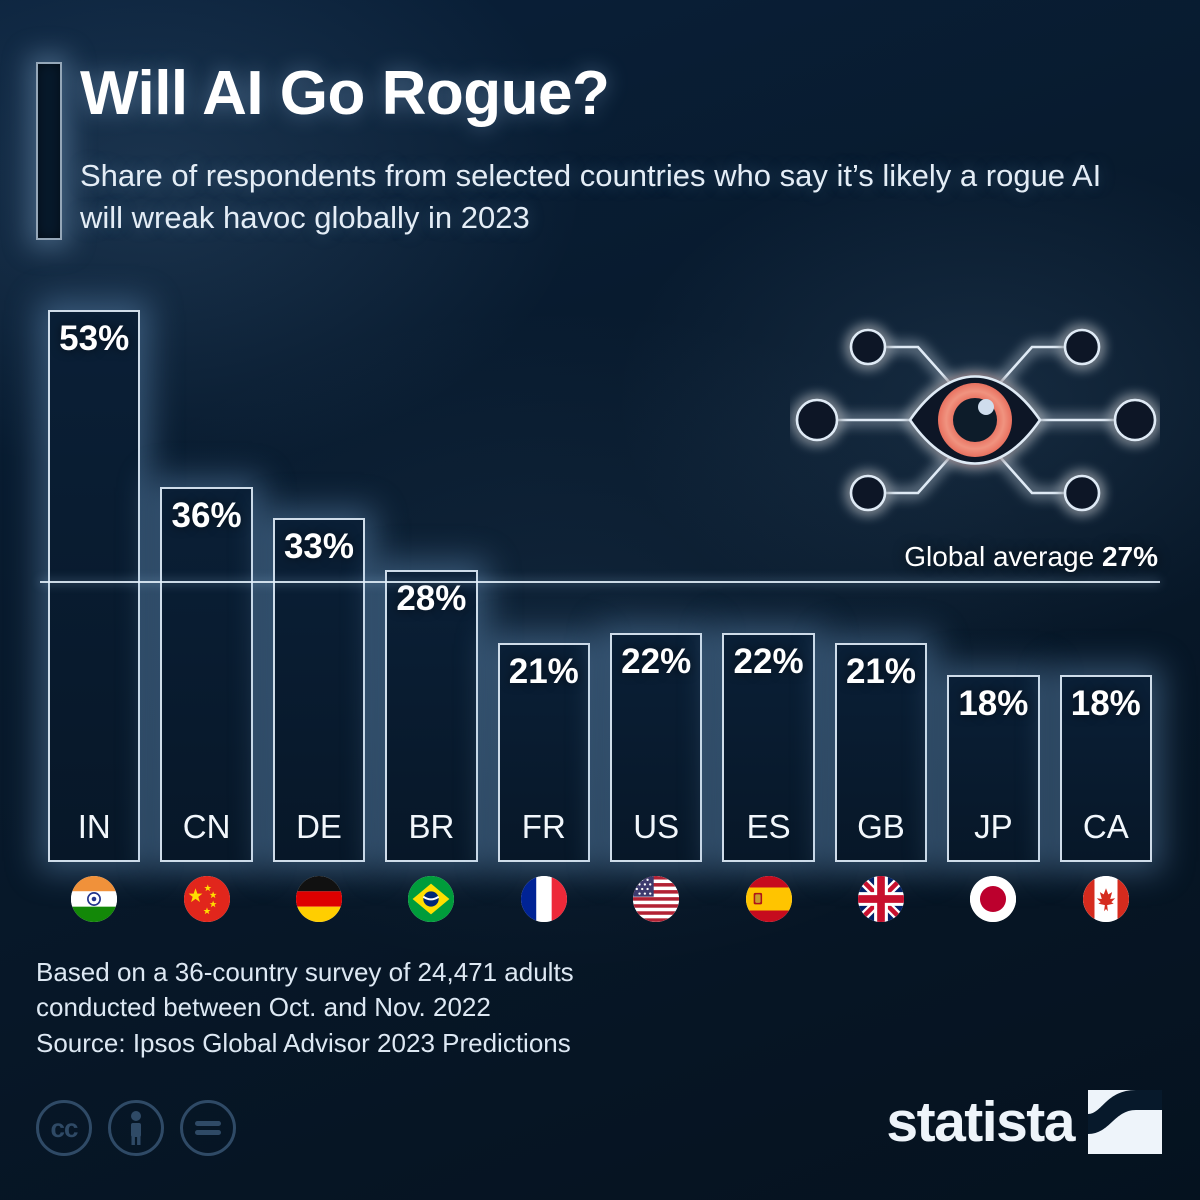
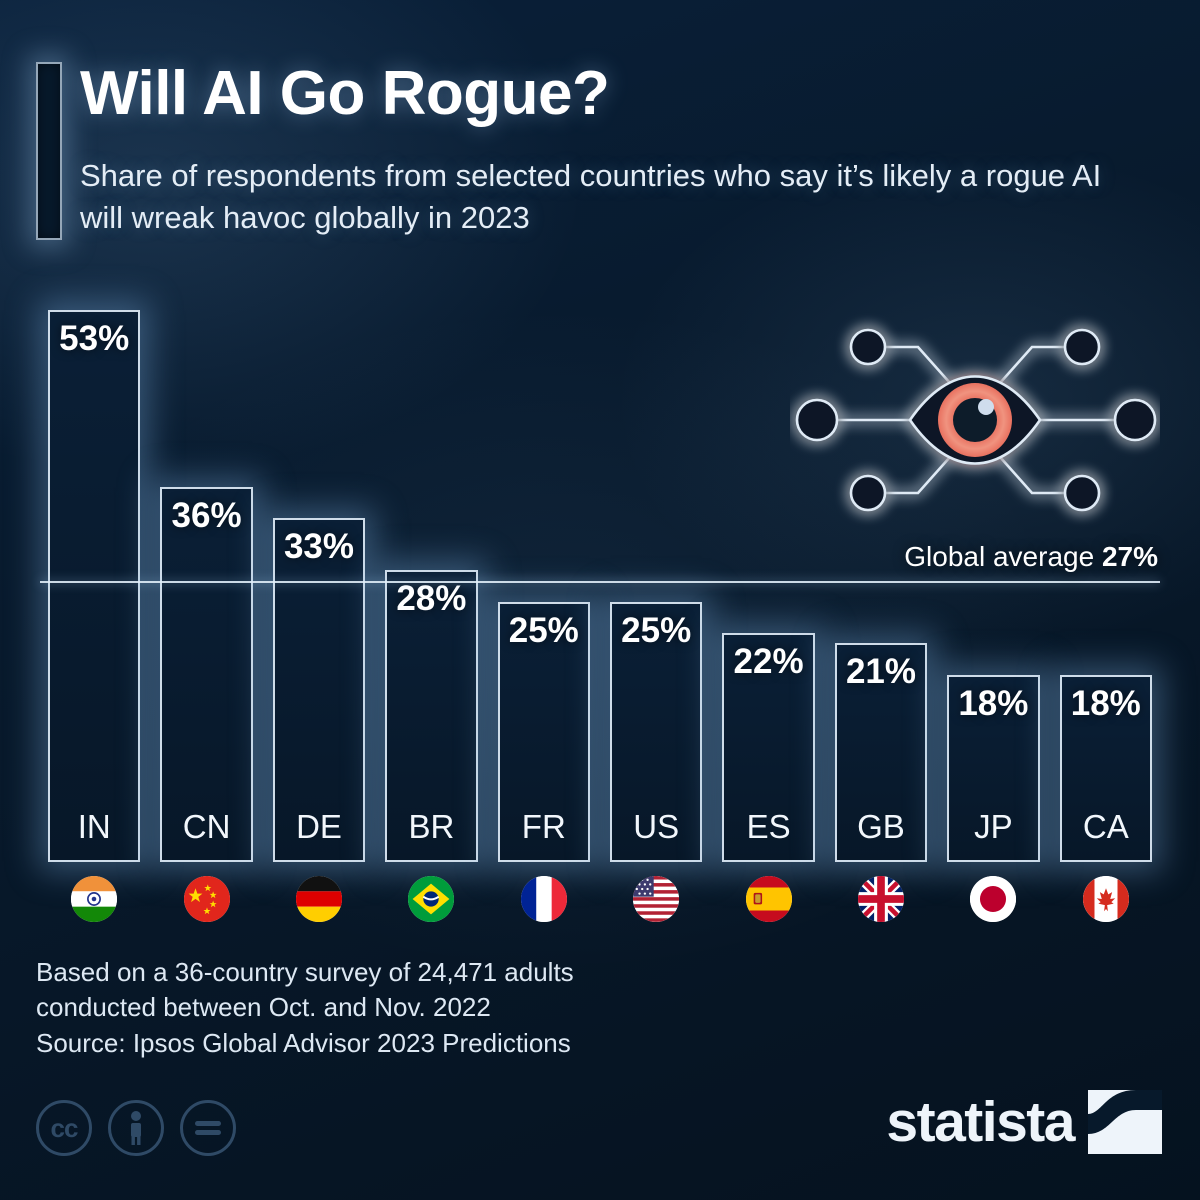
FR: 21% -> 25%
US: 22% -> 25%
